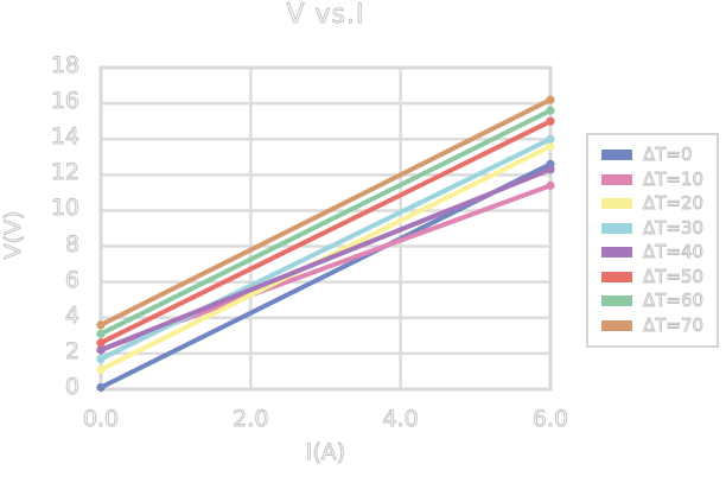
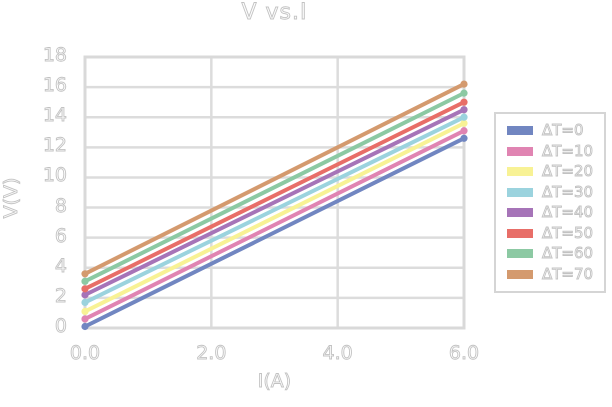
ΔT=10/0: 2.2 -> 0.6
ΔT=10/6: 11.4 -> 13.1
ΔT=40/6: 12.3 -> 14.5
